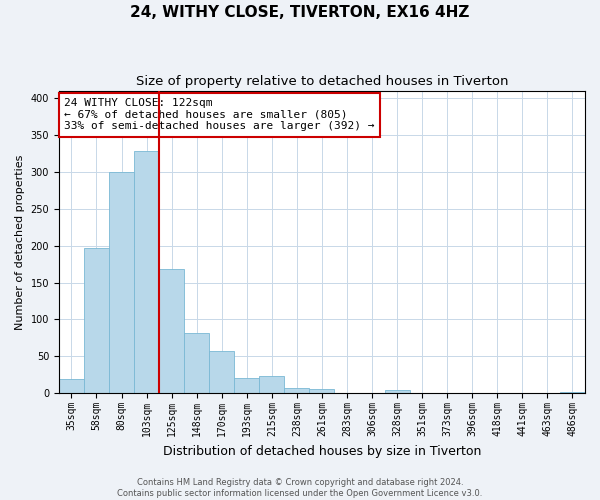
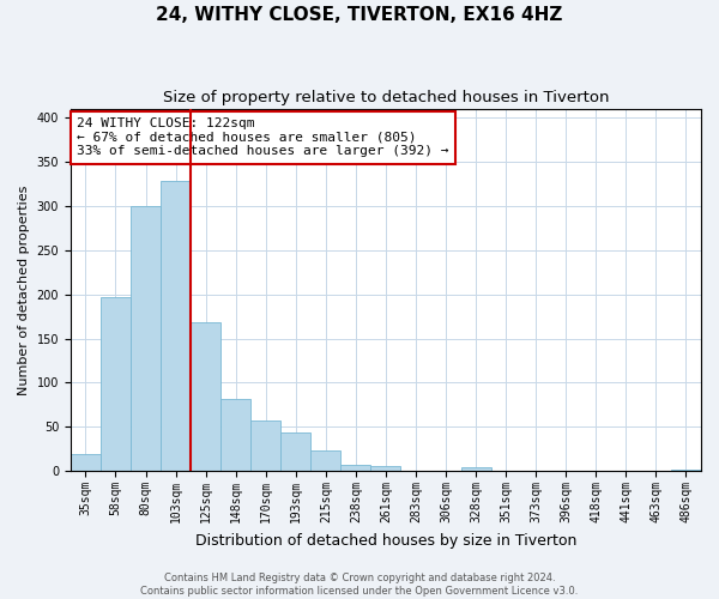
193sqm: 21 -> 44
